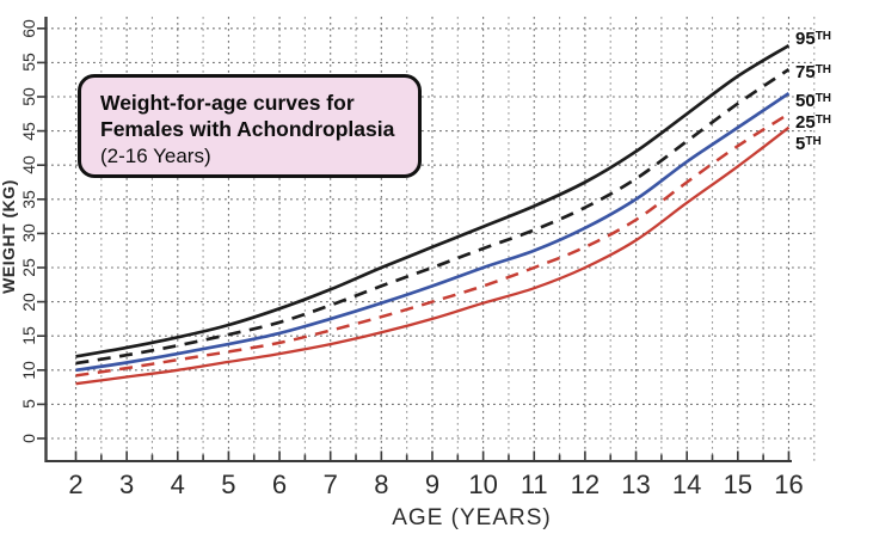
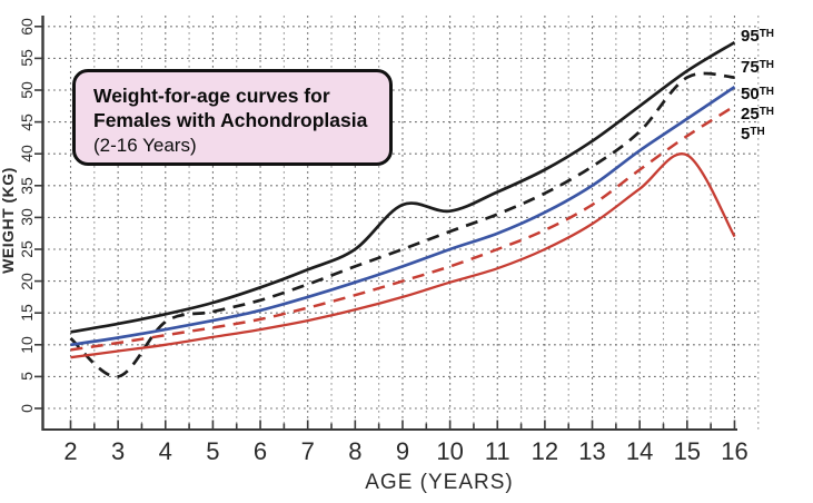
75TH/3: 12 -> 5
95TH/9: 28 -> 32
75TH/15: 49 -> 52
75TH/16: 54 -> 52
5TH/16: 46 -> 27
